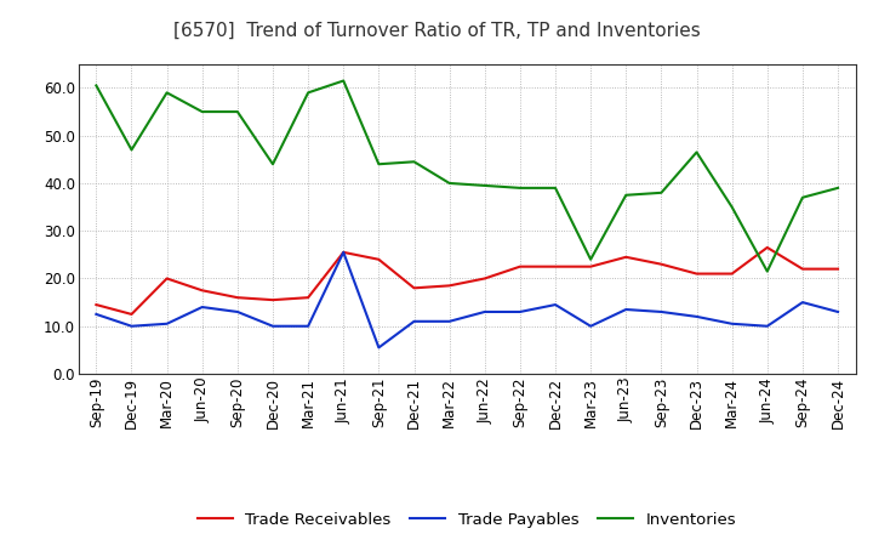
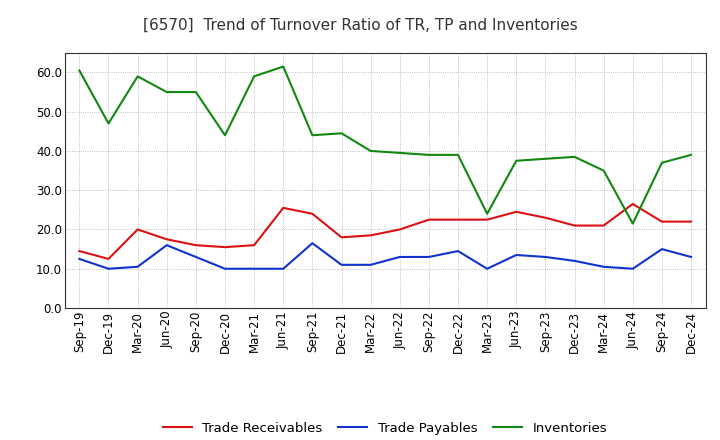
Trade Payables/Jun-20: 14.0 -> 16.0
Trade Payables/Jun-21: 25.5 -> 10.0
Trade Payables/Sep-21: 5.5 -> 16.5
Inventories/Dec-23: 46.5 -> 38.5
